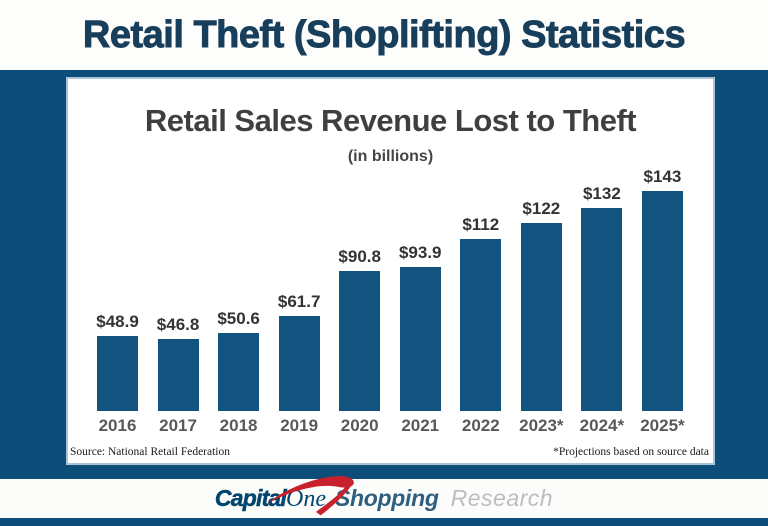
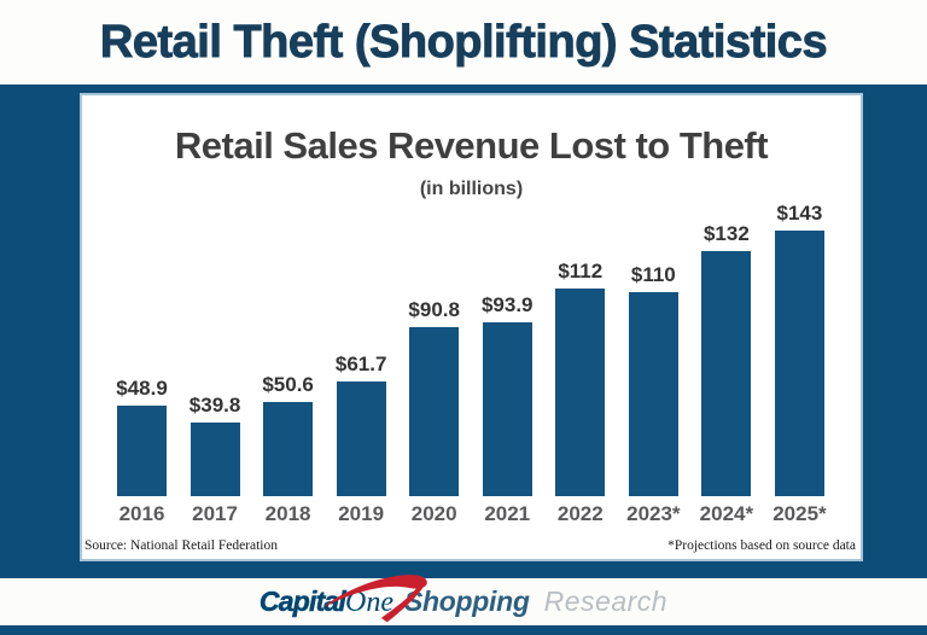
2017: $46.8 -> $39.8
2023*: $122 -> $110
